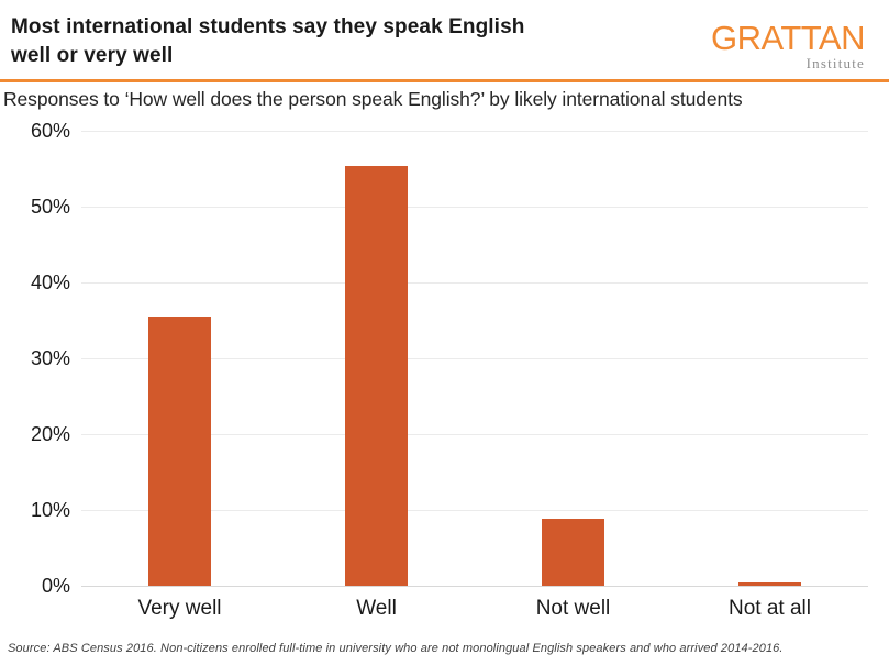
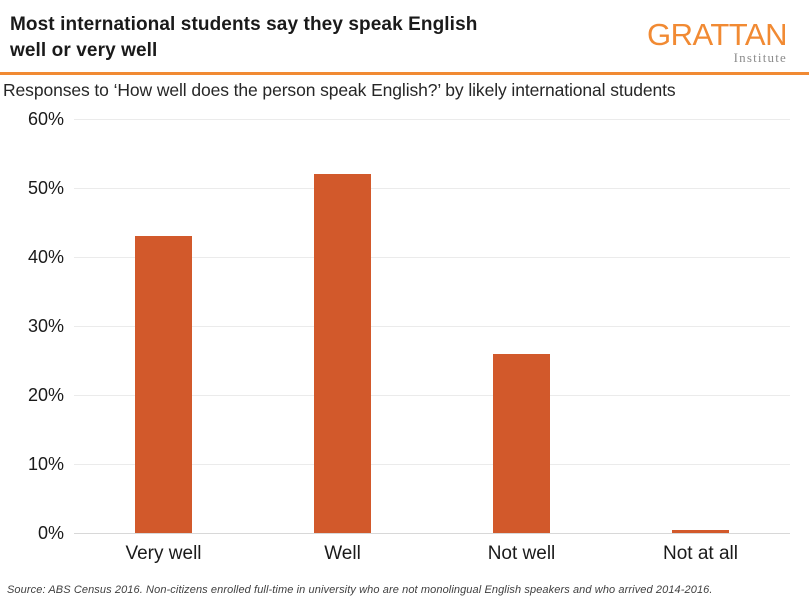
Very well: 36% -> 43%
Well: 55% -> 52%
Not well: 9% -> 26%
